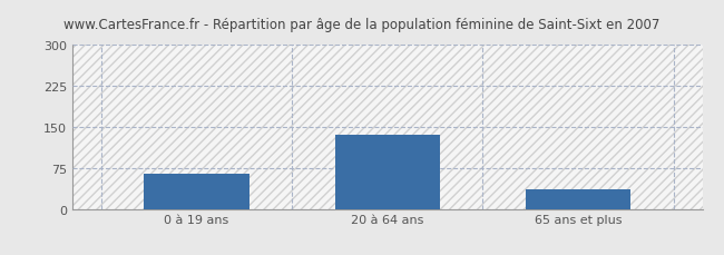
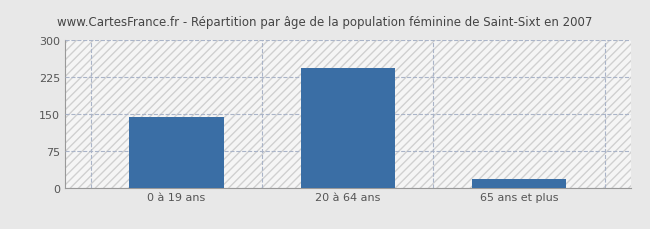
0 à 19 ans: 65 -> 144
20 à 64 ans: 135 -> 244
65 ans et plus: 35 -> 18
